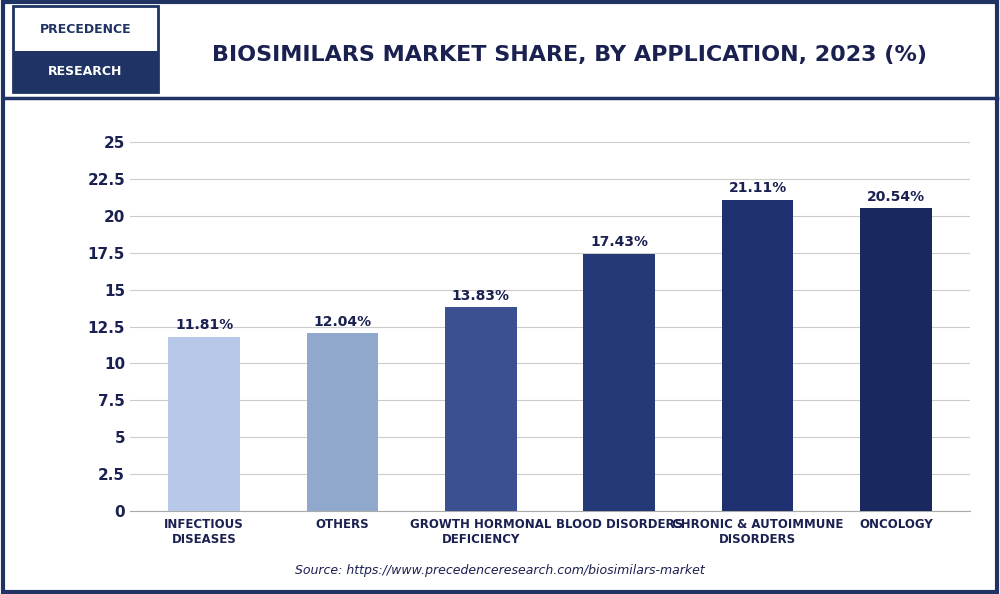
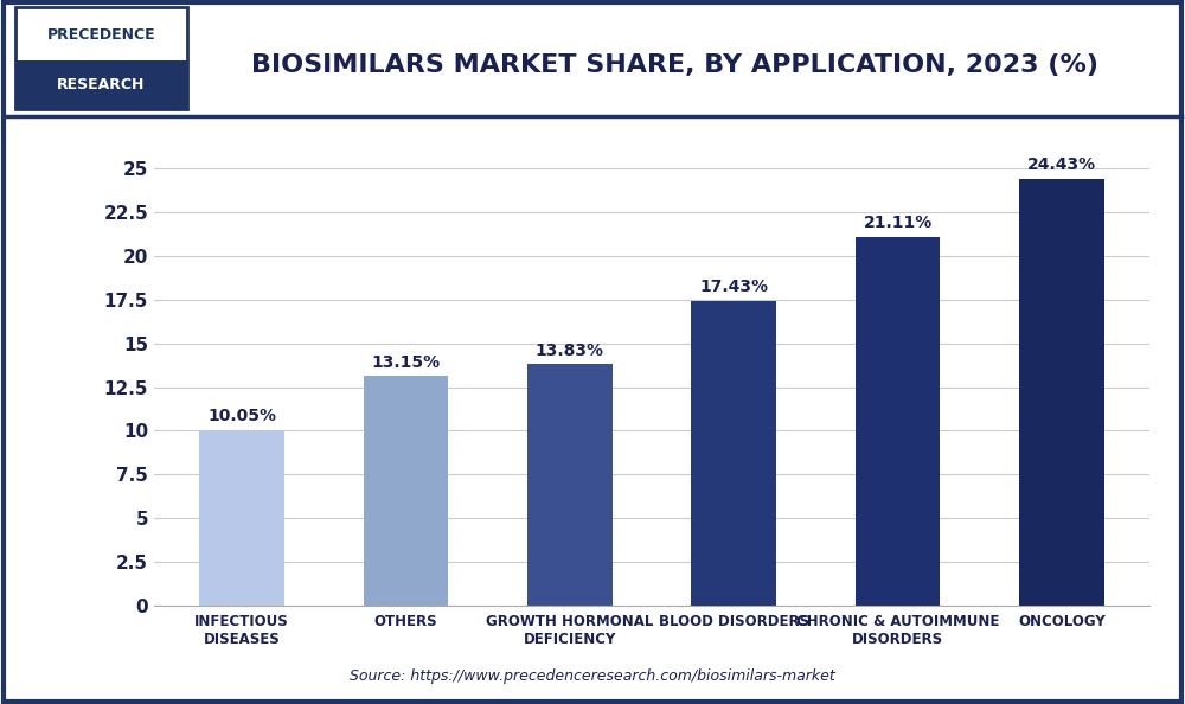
INFECTIOUS DISEASES: 11.81% -> 10.05%
OTHERS: 12.04% -> 13.15%
ONCOLOGY: 20.54% -> 24.43%
